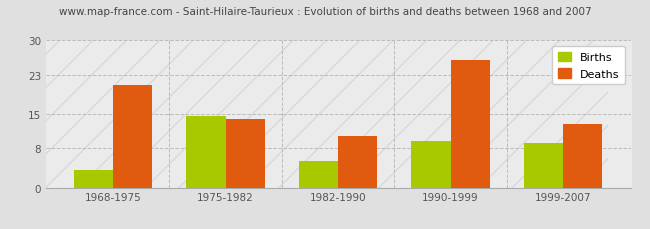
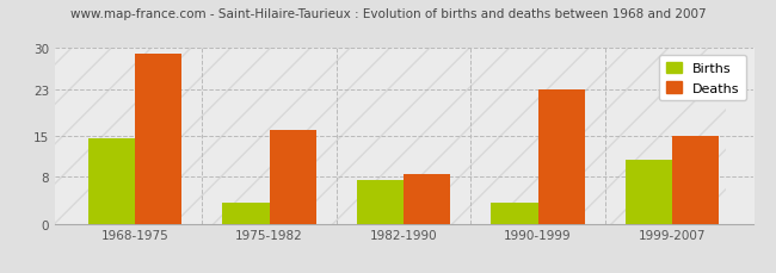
Births/1968-1975: 3.5 -> 14.5
Deaths/1968-1975: 21.0 -> 29.0
Births/1975-1982: 14.5 -> 3.5
Deaths/1975-1982: 14.0 -> 16.0
Births/1982-1990: 5.5 -> 7.5
Deaths/1982-1990: 10.5 -> 8.5
Births/1990-1999: 9.5 -> 3.5
Deaths/1990-1999: 26.0 -> 23.0
Births/1999-2007: 9.0 -> 11.0
Deaths/1999-2007: 13.0 -> 15.0
